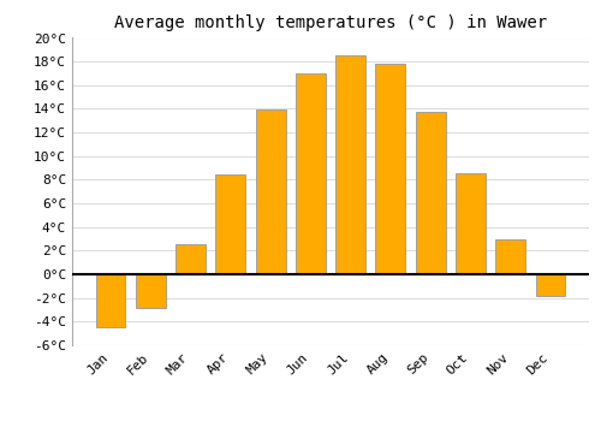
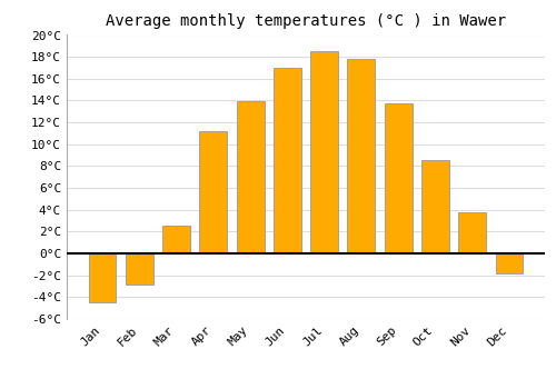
Apr: 8.5°C -> 11.2°C
Nov: 3.0°C -> 3.8°C
